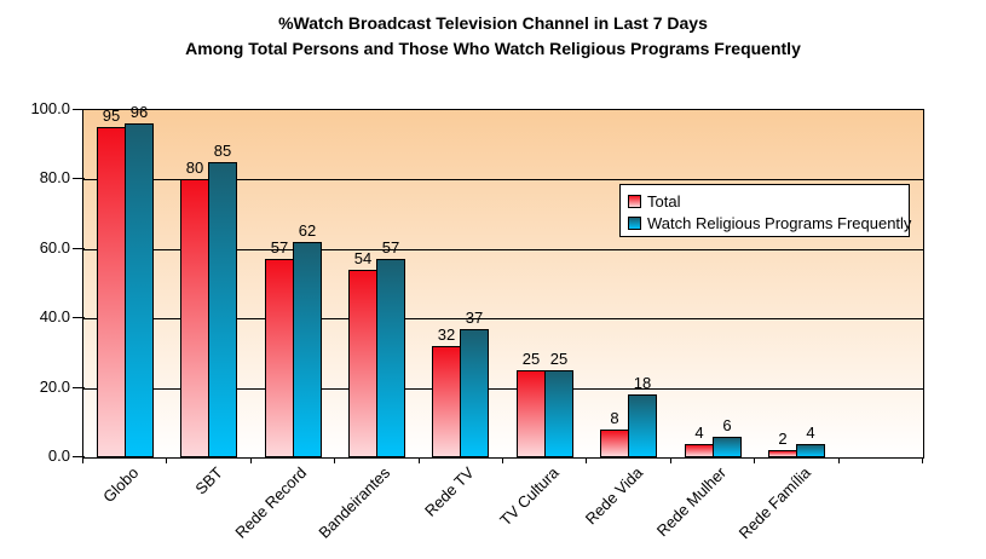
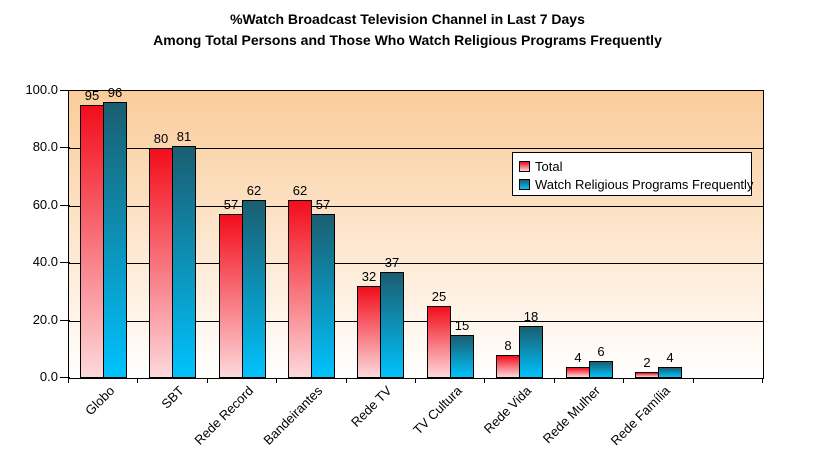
Watch Religious Programs Frequently/SBT: 85 -> 81
Total/Bandeirantes: 54 -> 62
Watch Religious Programs Frequently/TV Cultura: 25 -> 15
